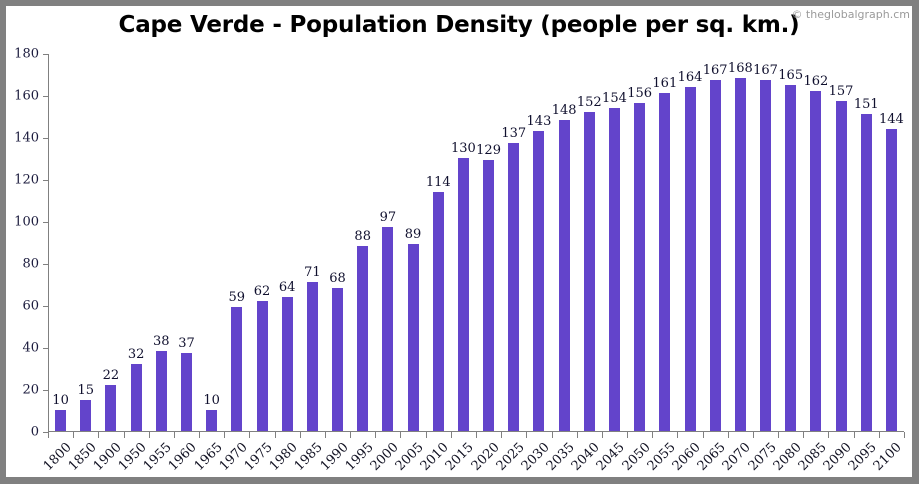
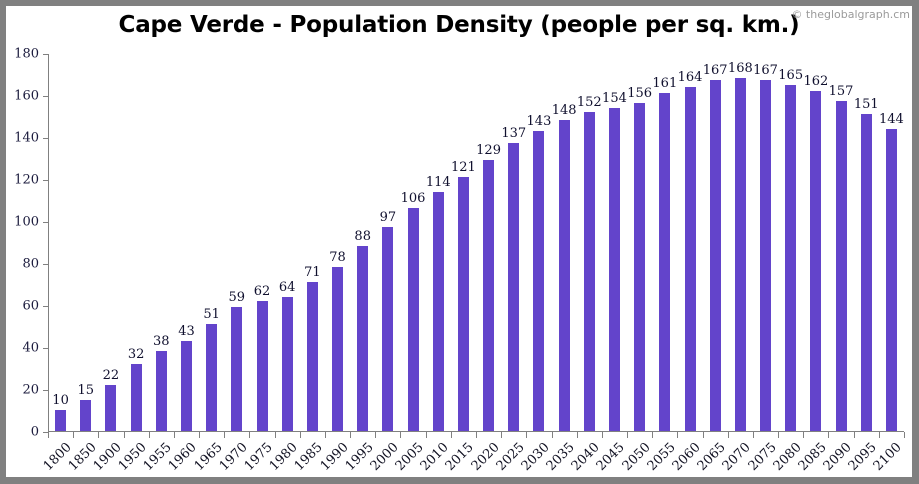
1960: 37 -> 43
1965: 10 -> 51
1990: 68 -> 78
2005: 89 -> 106
2015: 130 -> 121
